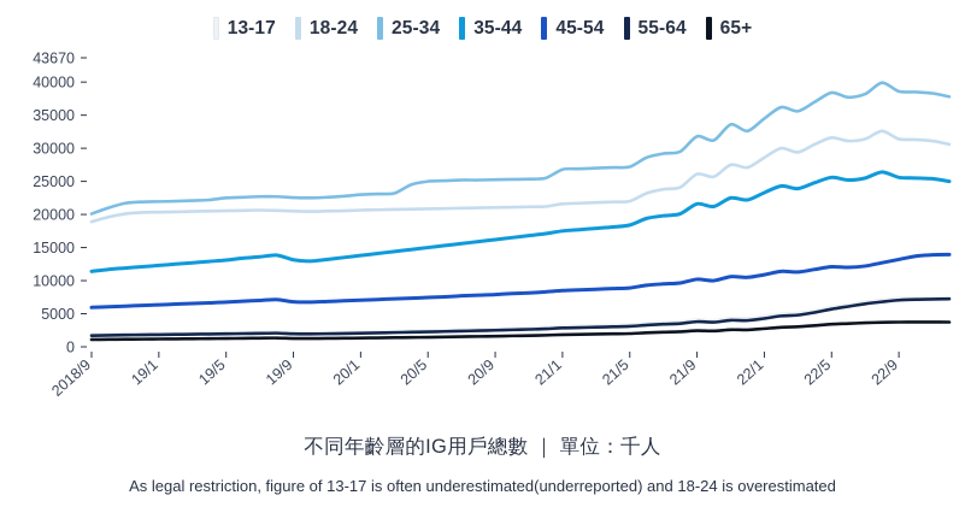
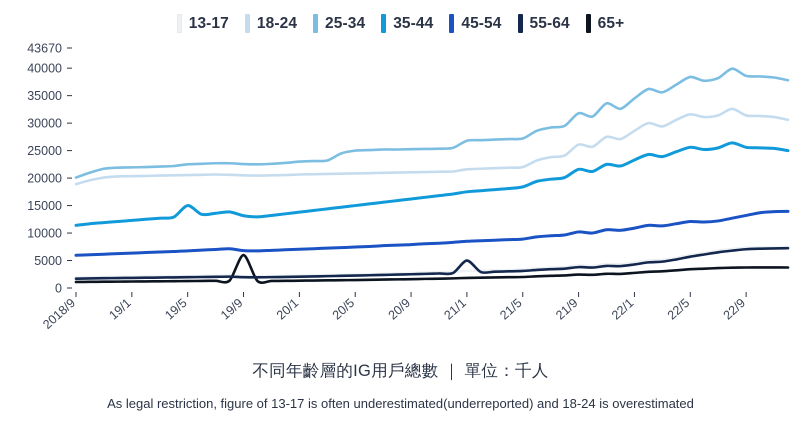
35-44/19/5: 13000 -> 15000
65+/19/9: 1000 -> 6000
55-64/21/1: 3000 -> 5000
